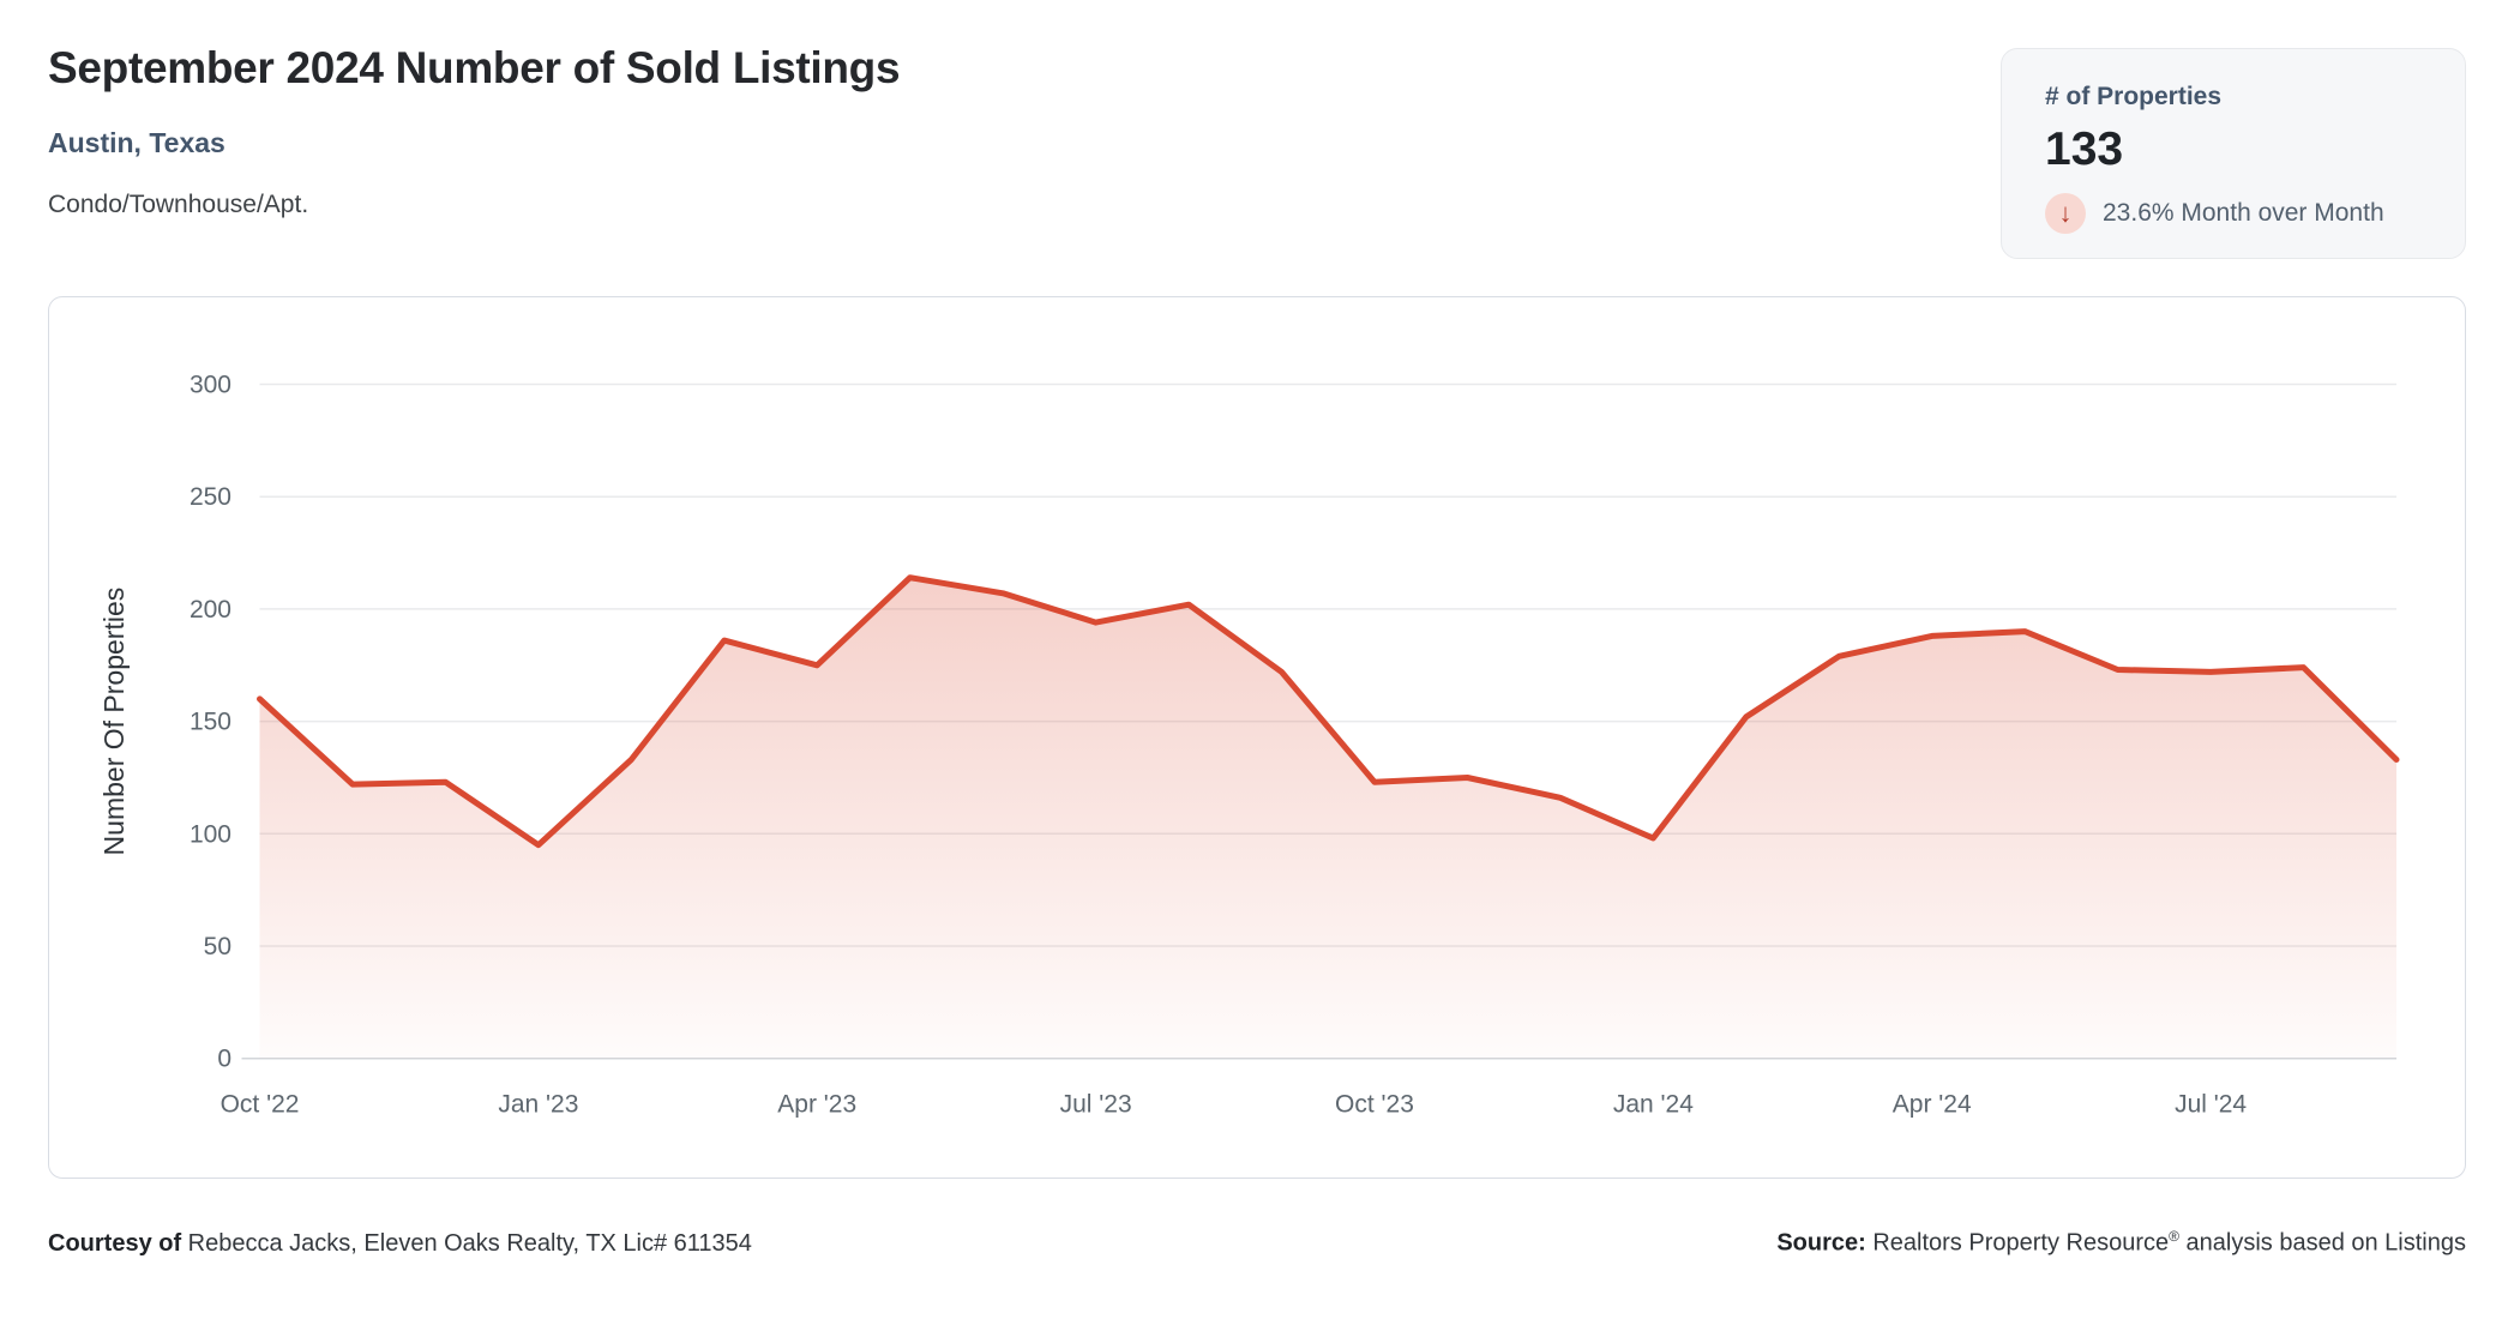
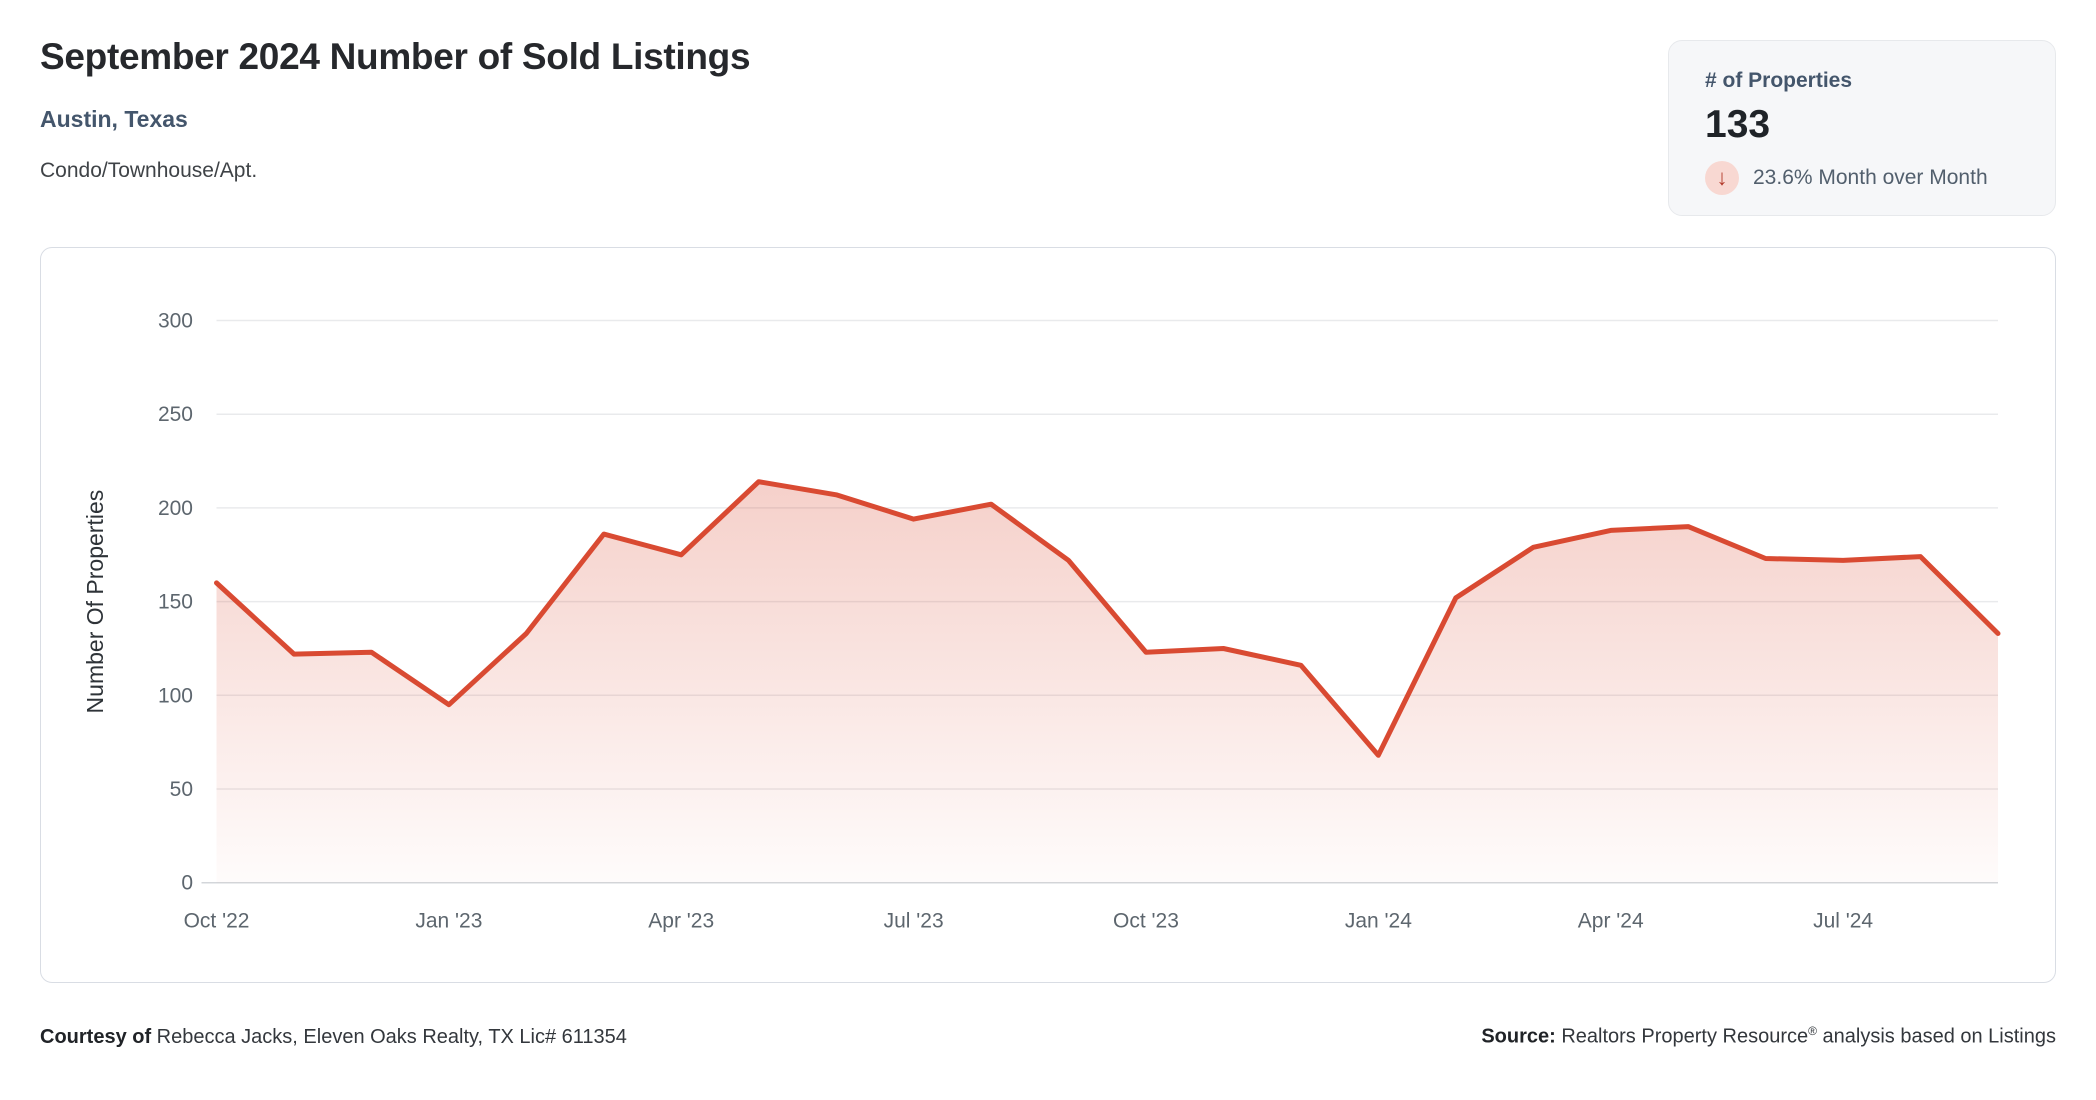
Jan '24: 98 -> 68
